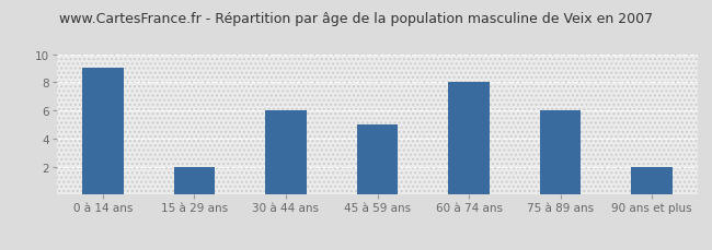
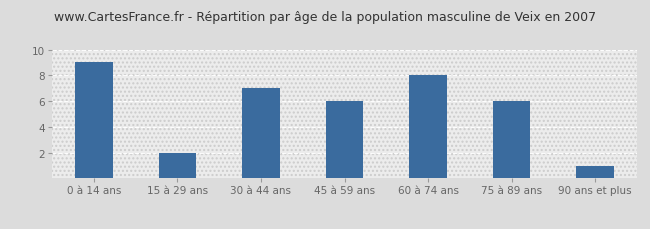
30 à 44 ans: 6 -> 7
45 à 59 ans: 5 -> 6
90 ans et plus: 2 -> 1
